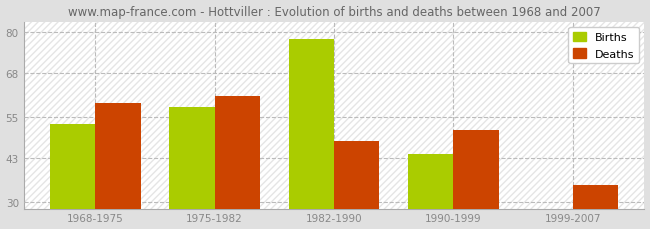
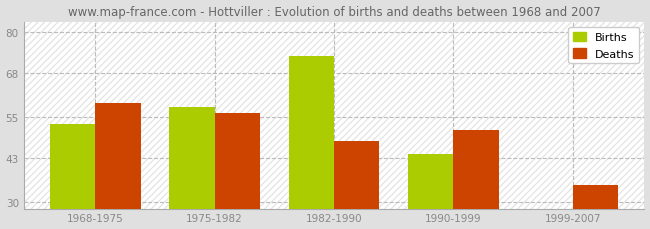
Deaths/1975-1982: 61 -> 56
Births/1982-1990: 78 -> 73
